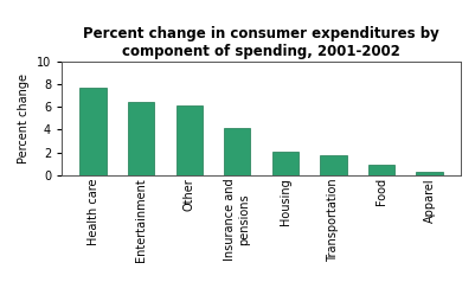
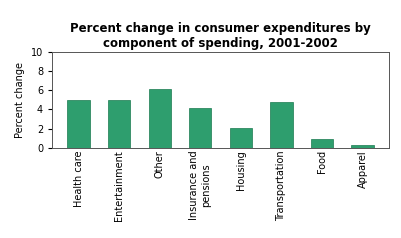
Health care: 7.7 -> 5.0
Entertainment: 6.5 -> 5.0
Transportation: 1.7 -> 4.8
